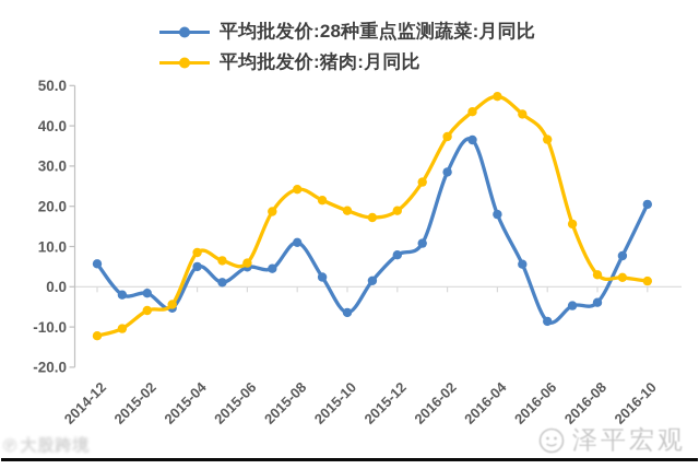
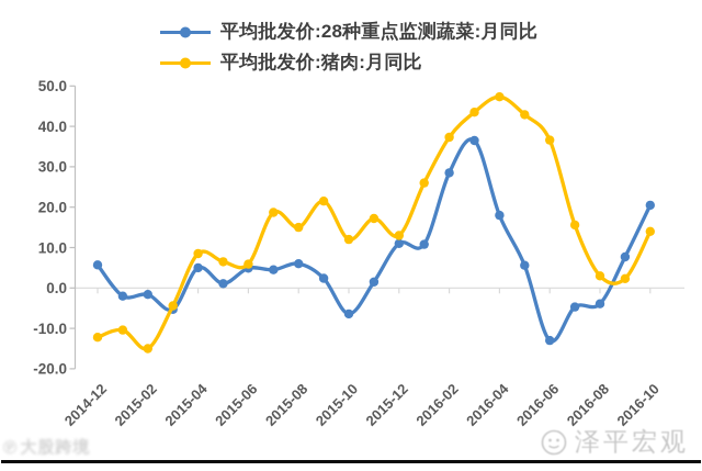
平均批发价:猪肉:月同比/2015-02: -6 -> -15
平均批发价:28种重点监测蔬菜:月同比/2015-08: 11 -> 6
平均批发价:猪肉:月同比/2015-08: 24 -> 15
平均批发价:猪肉:月同比/2015-10: 19 -> 12
平均批发价:28种重点监测蔬菜:月同比/2015-12: 8 -> 11
平均批发价:猪肉:月同比/2015-12: 19 -> 13
平均批发价:28种重点监测蔬菜:月同比/2016-06: -9 -> -13
平均批发价:猪肉:月同比/2016-10: 1 -> 14
